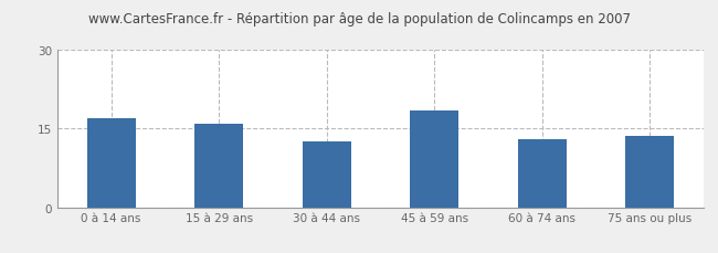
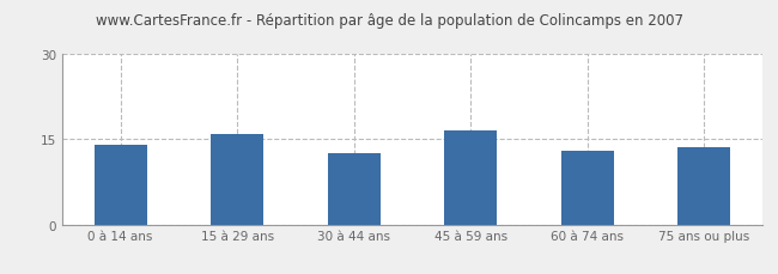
0 à 14 ans: 17.0 -> 14.0
45 à 59 ans: 18.5 -> 16.5
